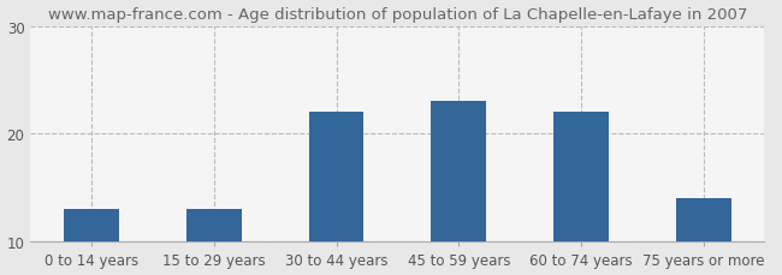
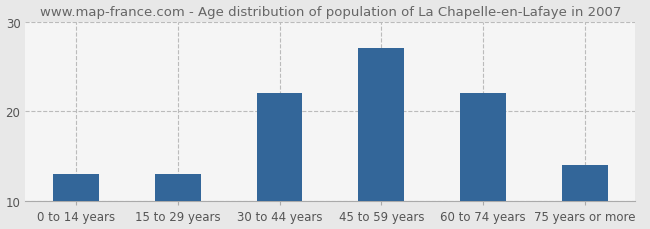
45 to 59 years: 23 -> 27
